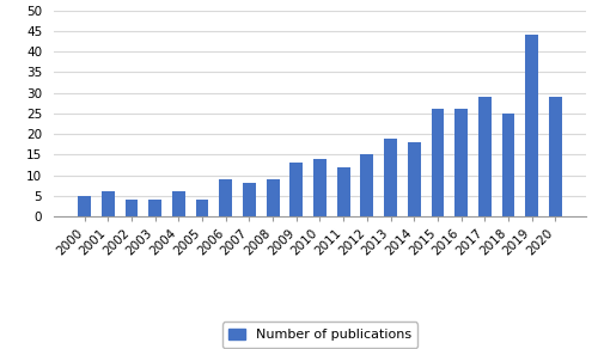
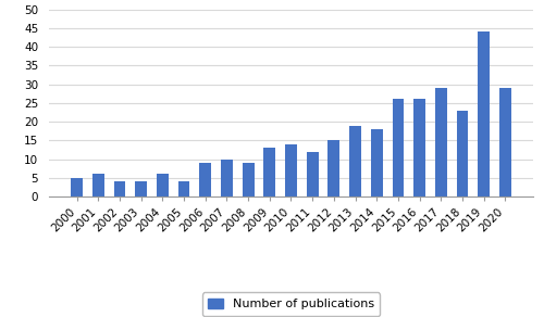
2007: 8 -> 10
2018: 25 -> 23
